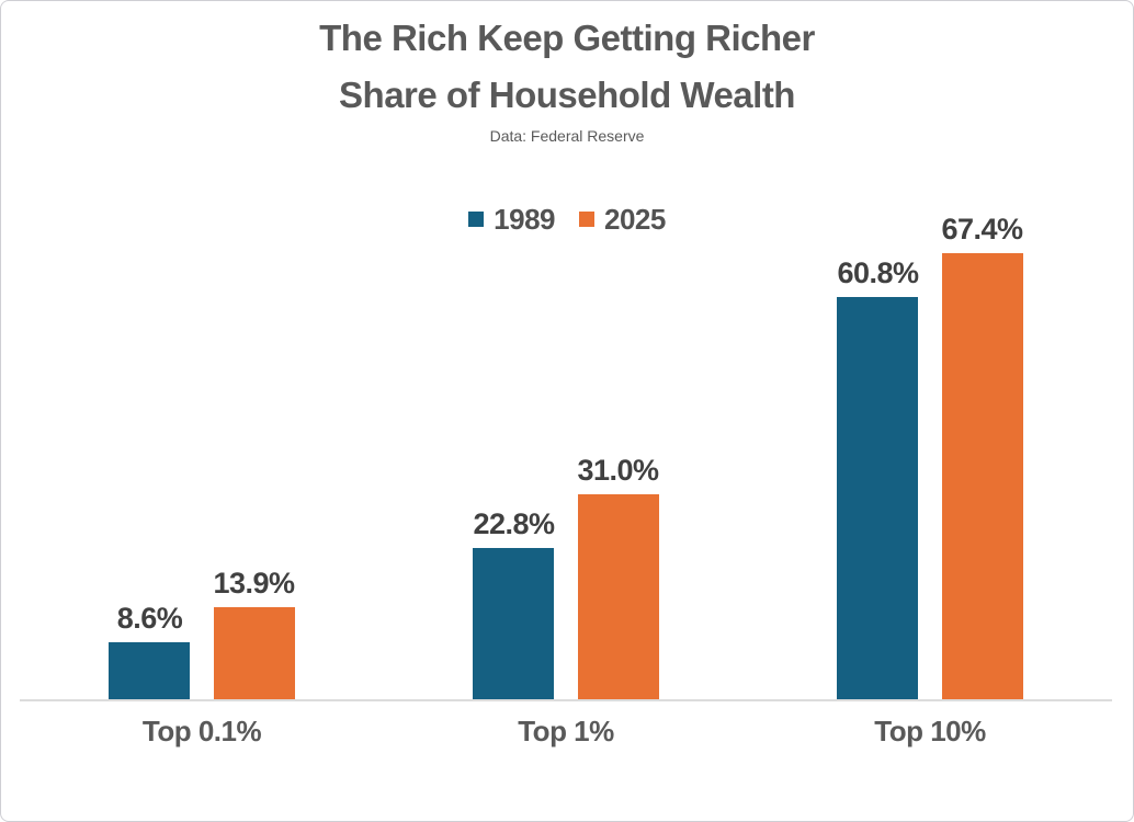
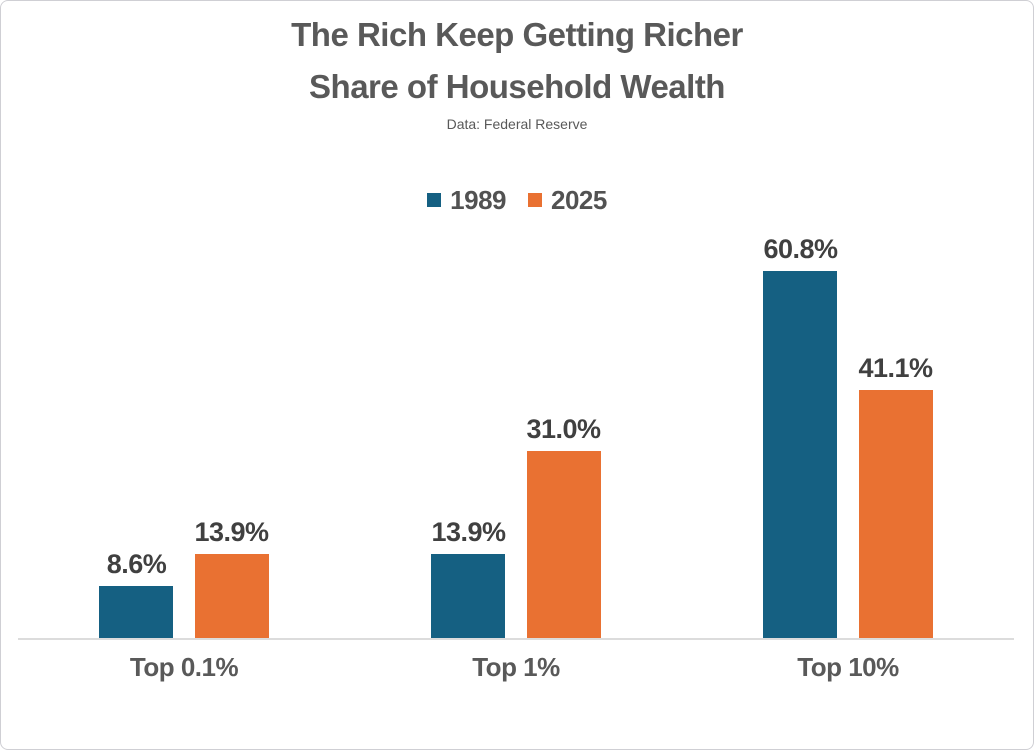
1989/Top 1%: 22.8% -> 13.9%
2025/Top 10%: 67.4% -> 41.1%
